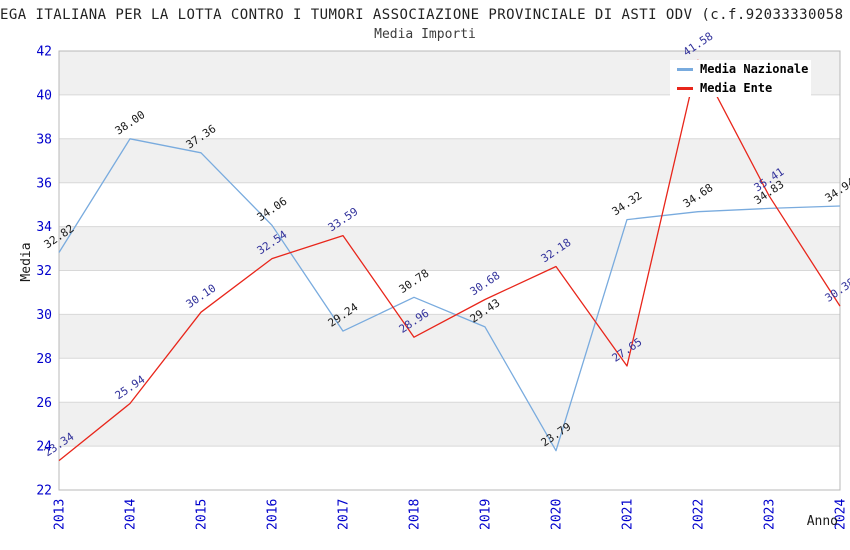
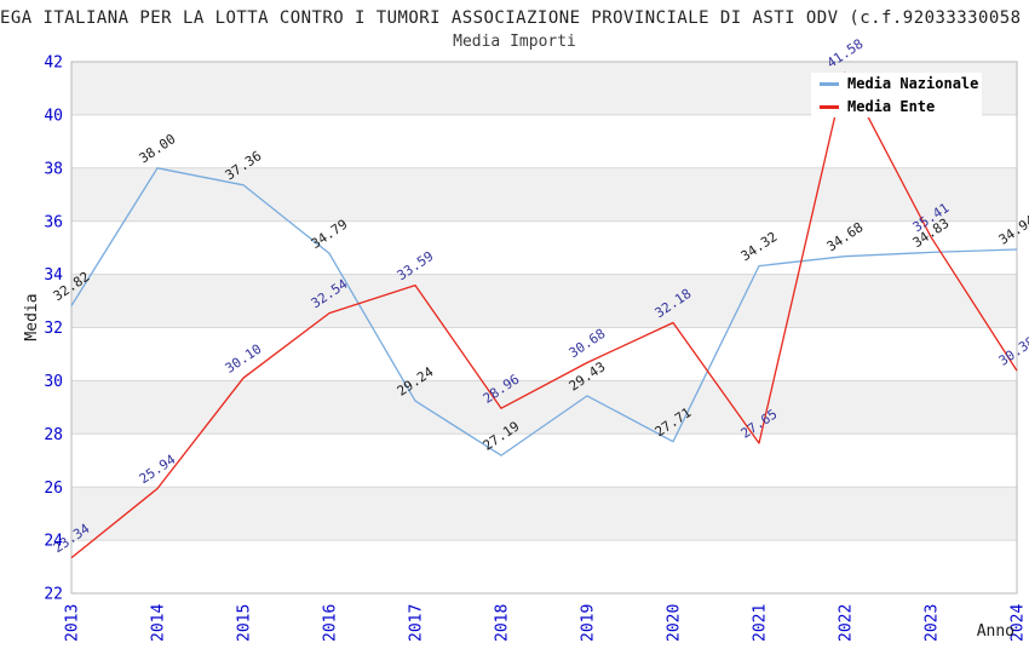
Media Nazionale/2016: 34.06 -> 34.79
Media Nazionale/2018: 30.78 -> 27.19
Media Nazionale/2020: 23.79 -> 27.71
